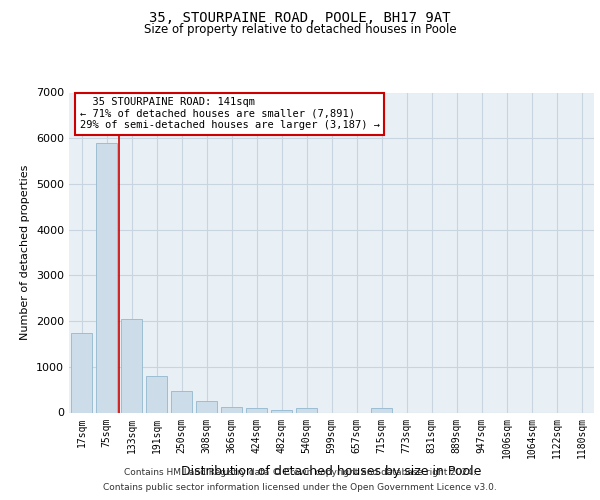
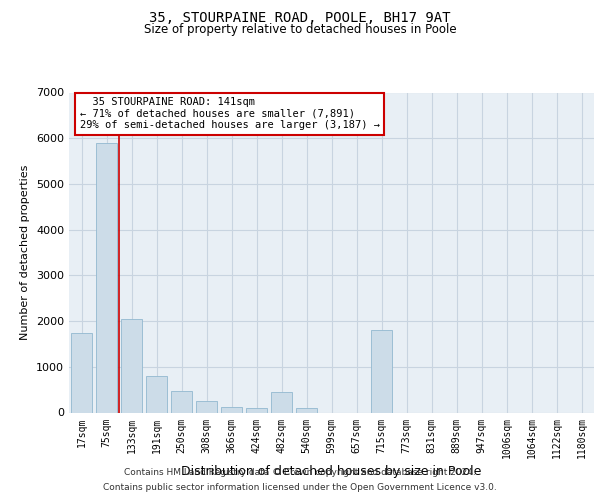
482sqm: 60 -> 450
715sqm: 90 -> 1800
